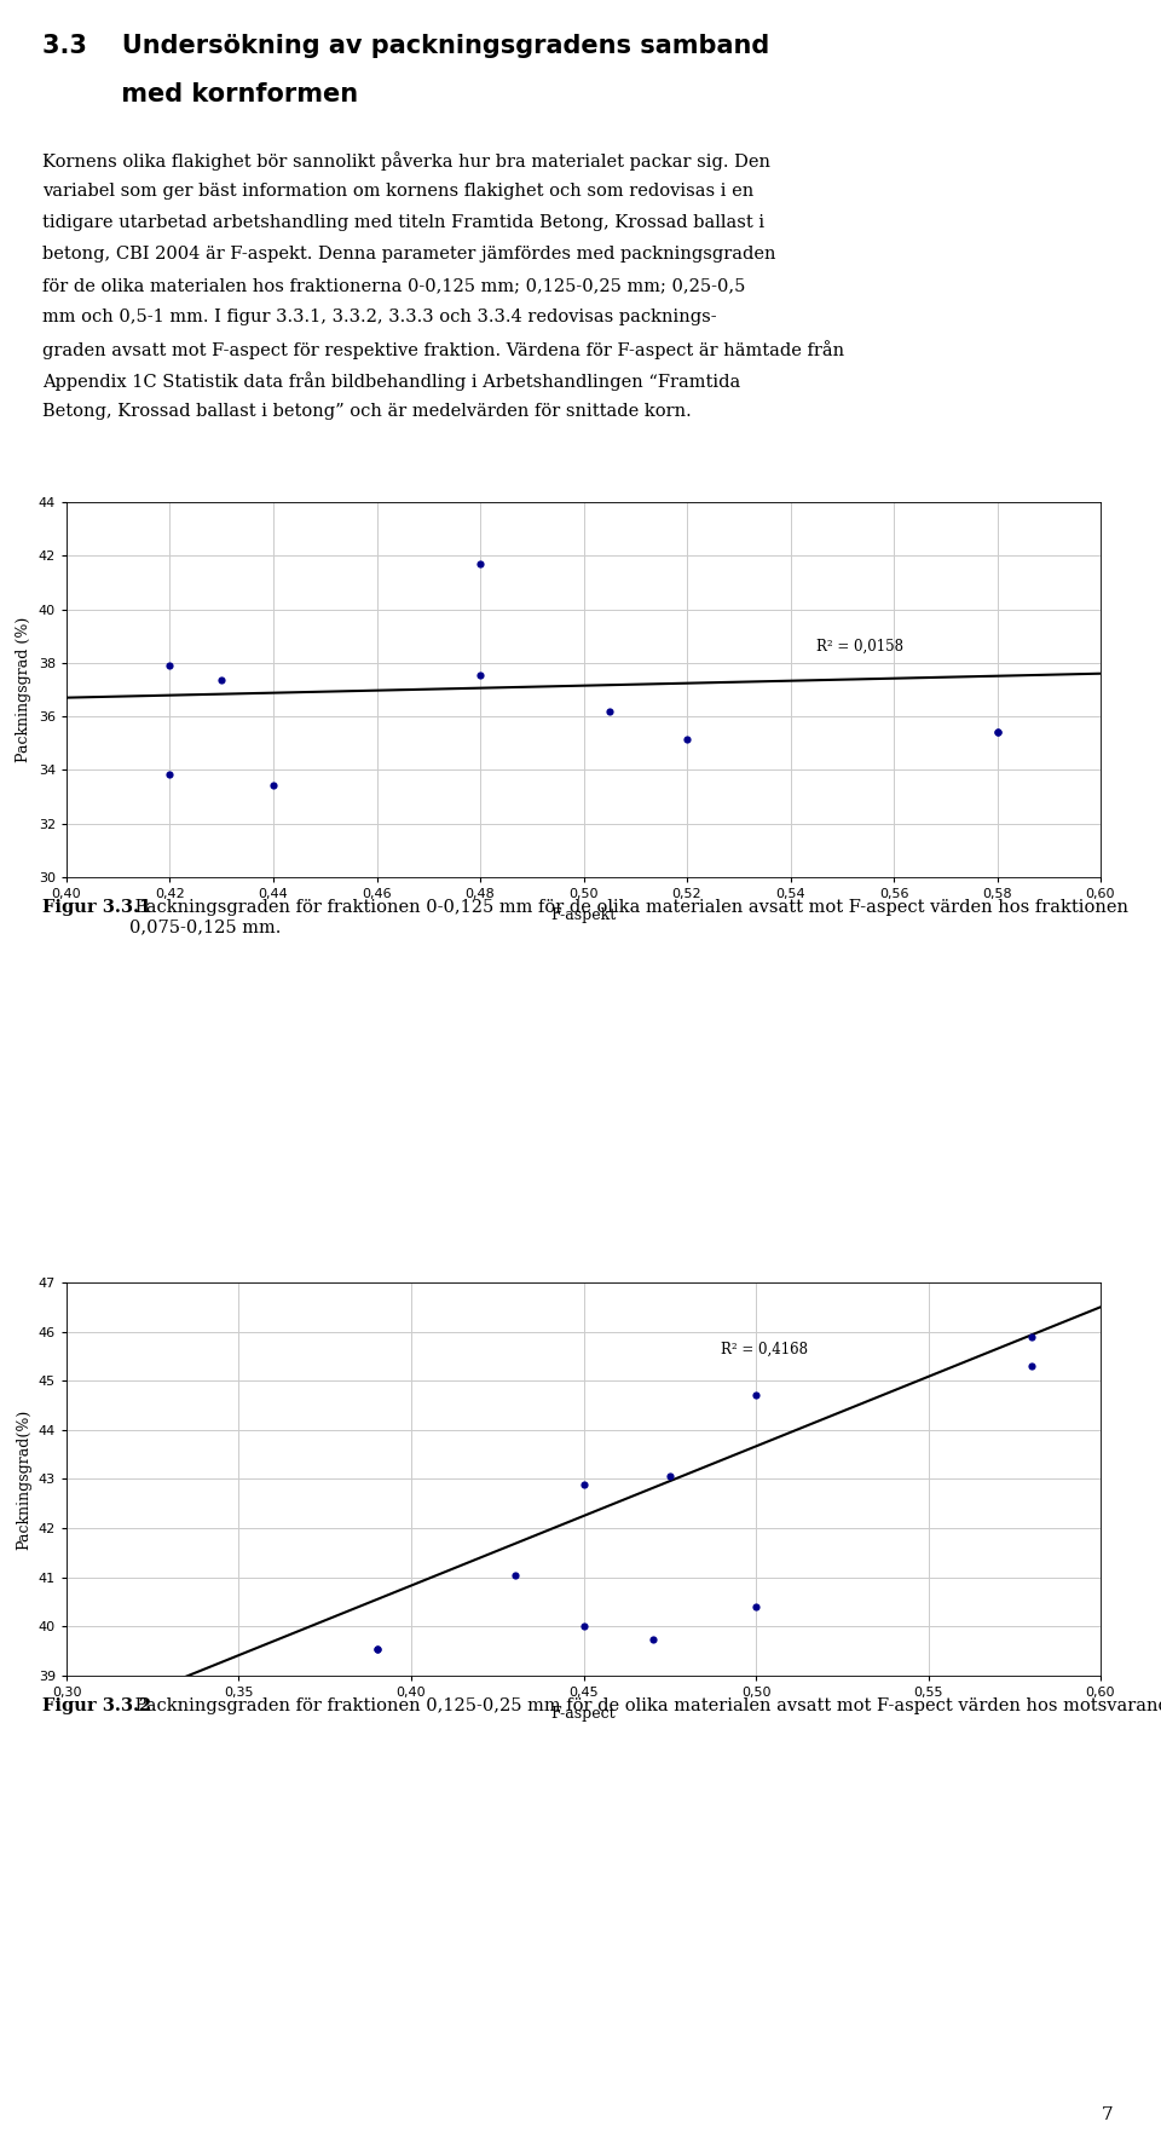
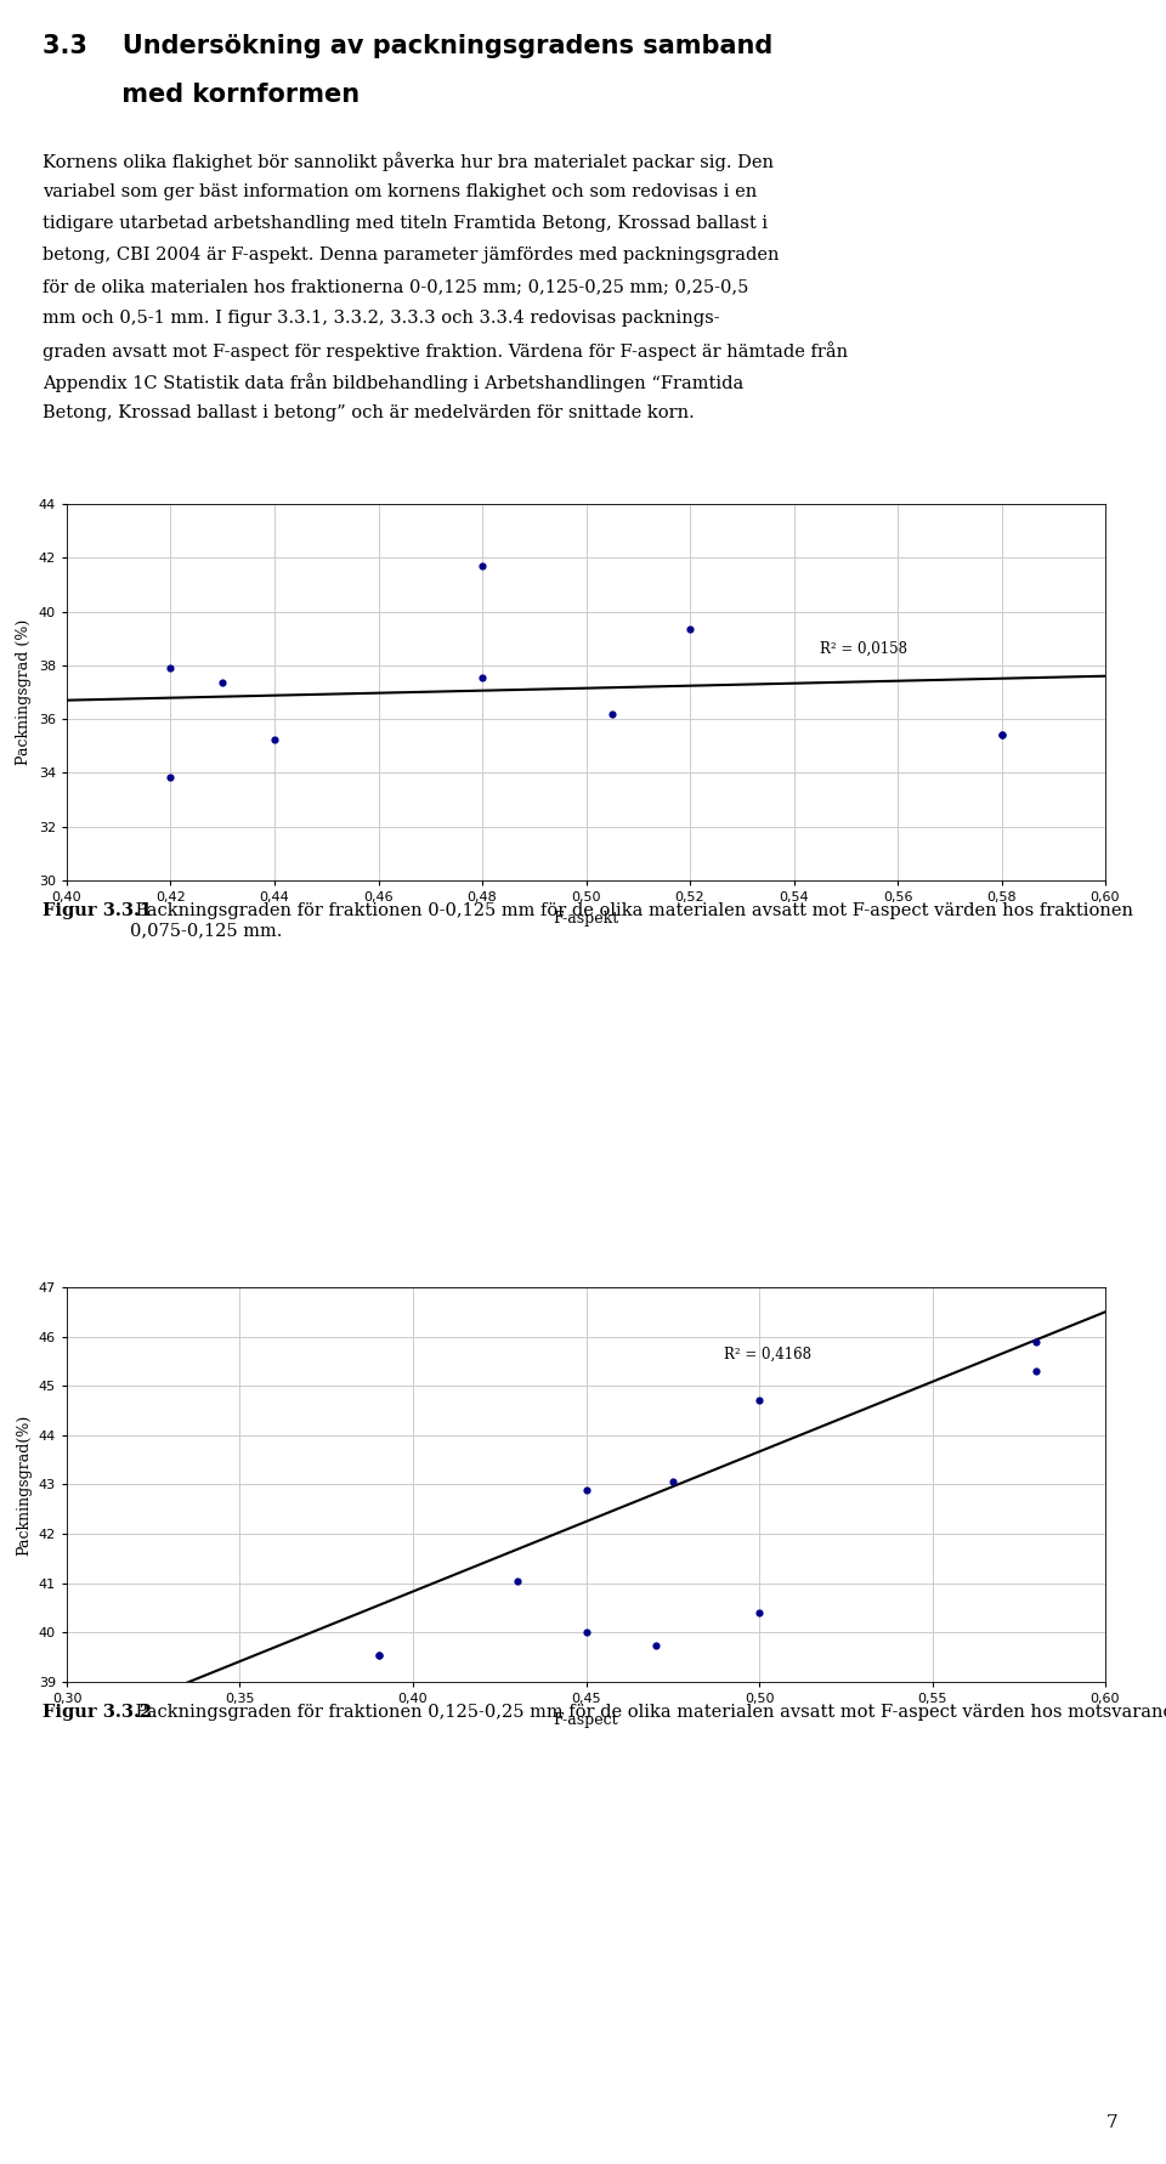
0,44: 33.45 -> 35.25
0,52: 35.15 -> 39.35
